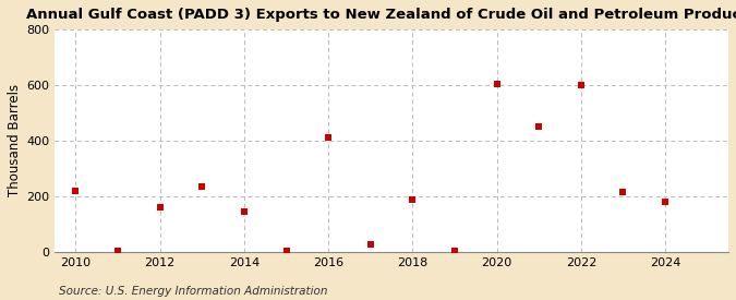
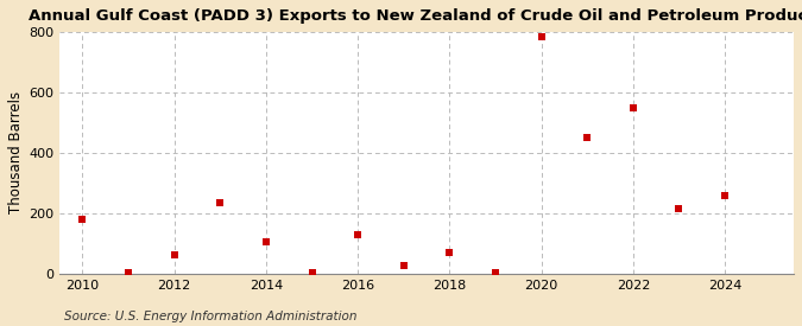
2010: 220 -> 180
2012: 160 -> 65
2014: 145 -> 105
2016: 410 -> 130
2018: 190 -> 70
2020: 605 -> 785
2022: 600 -> 550
2024: 180 -> 260
